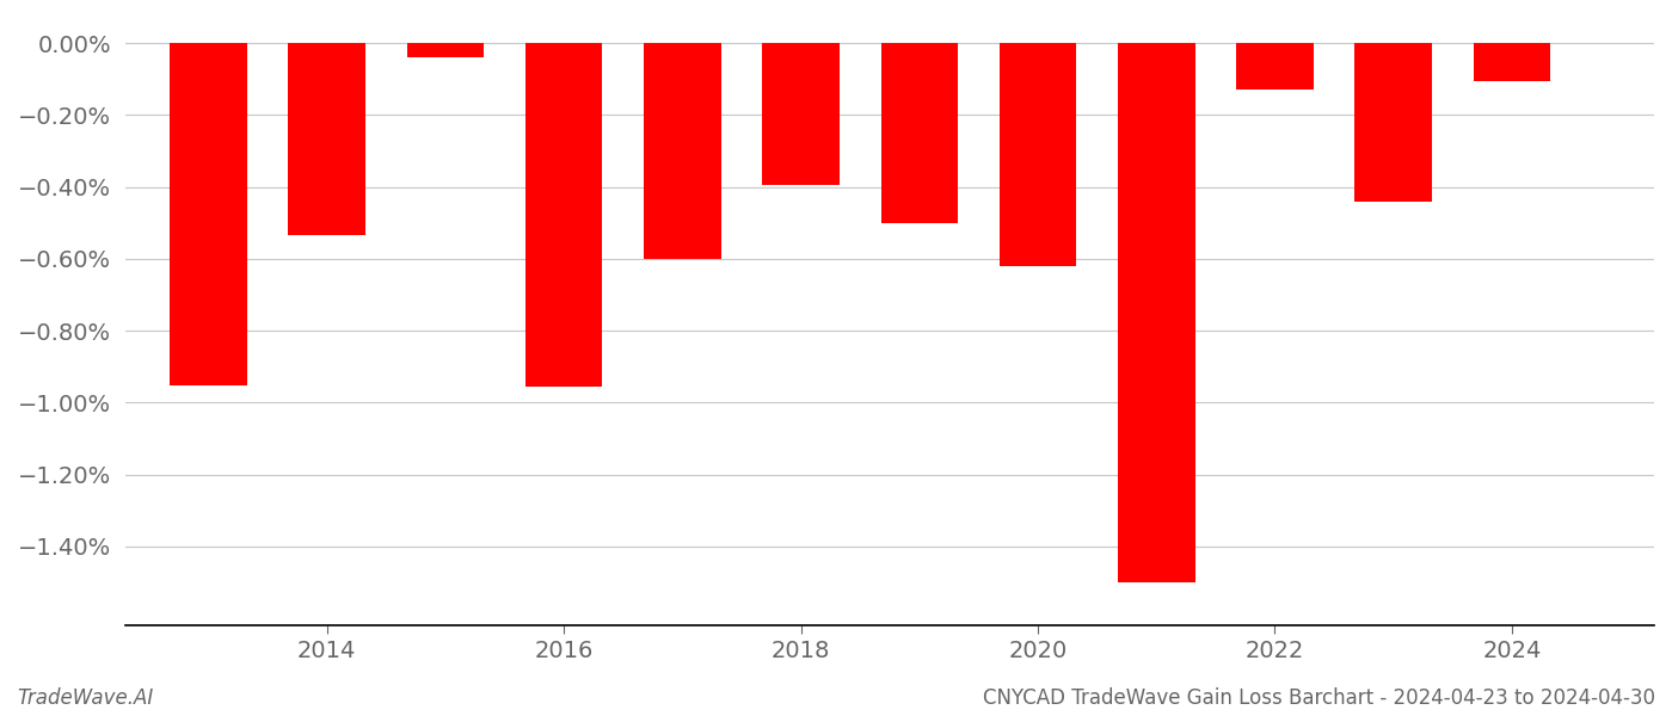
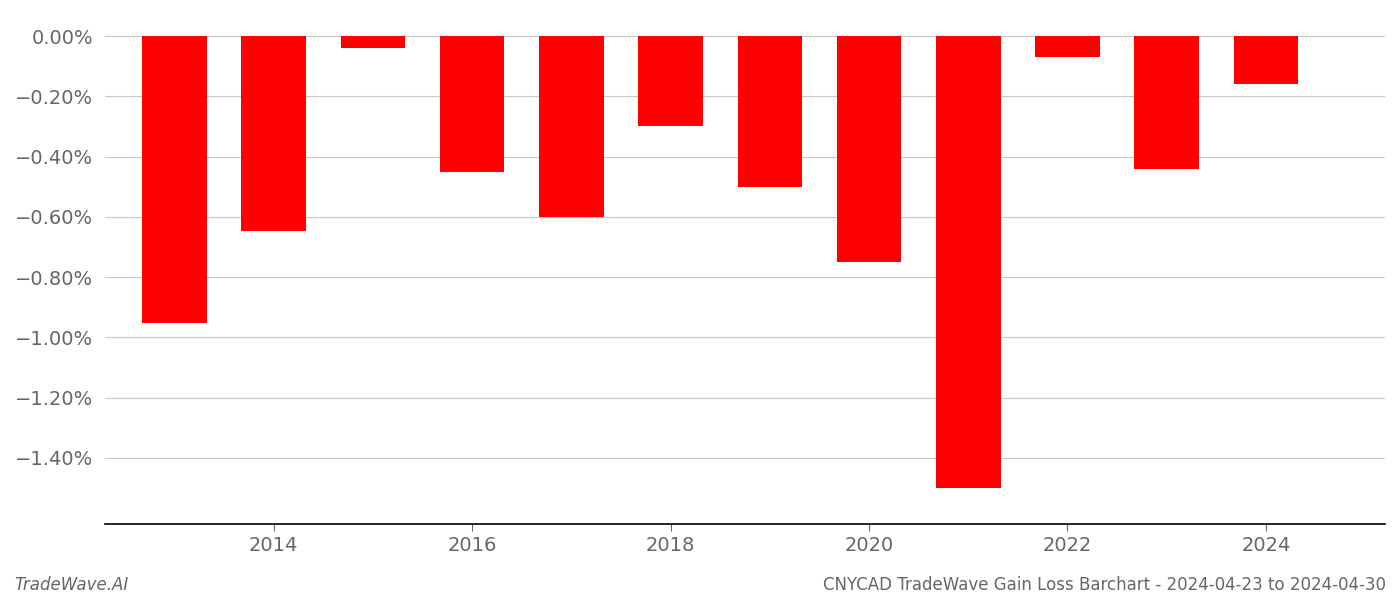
2014: -0.535% -> -0.648%
2016: -0.955% -> -0.450%
2018: -0.395% -> -0.300%
2020: -0.620% -> -0.750%
2022: -0.130% -> -0.070%
2024: -0.105% -> -0.160%
